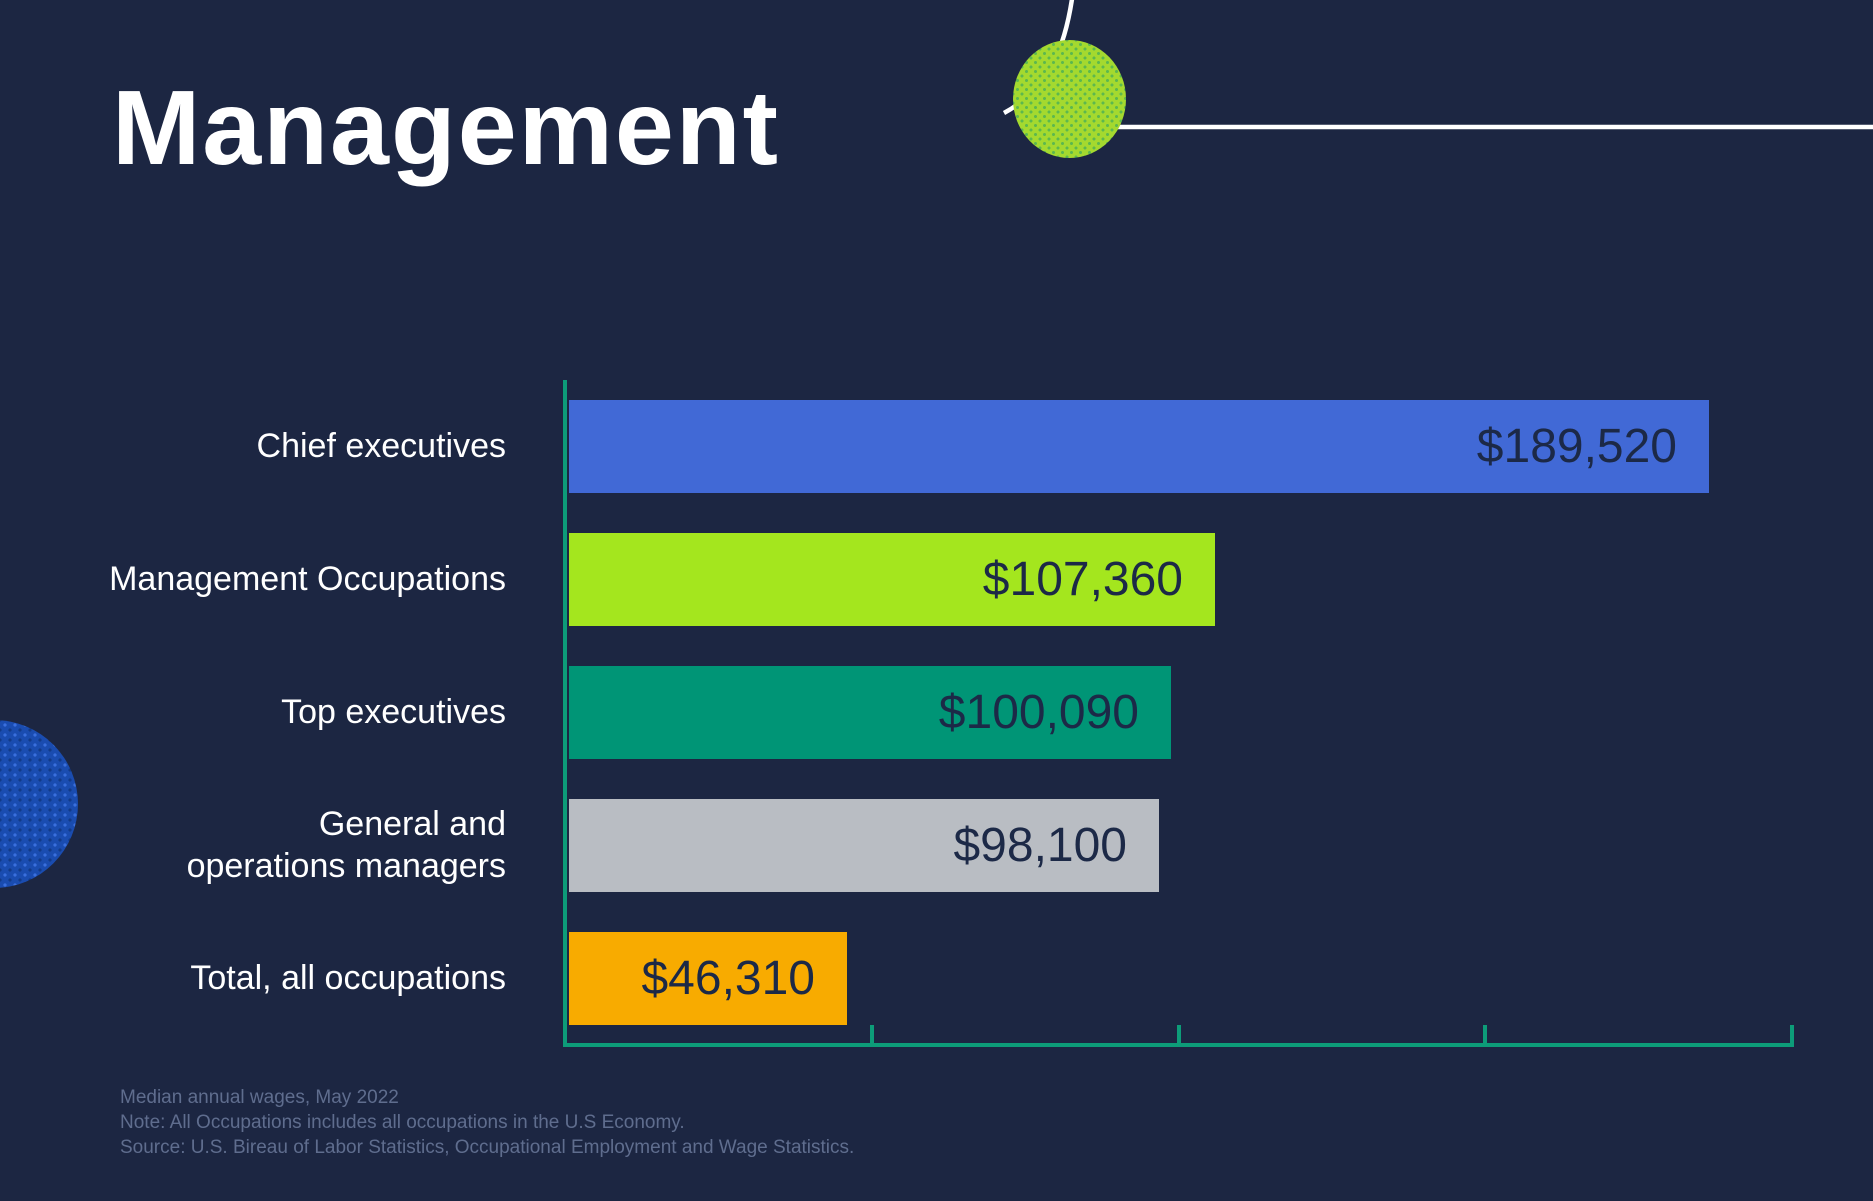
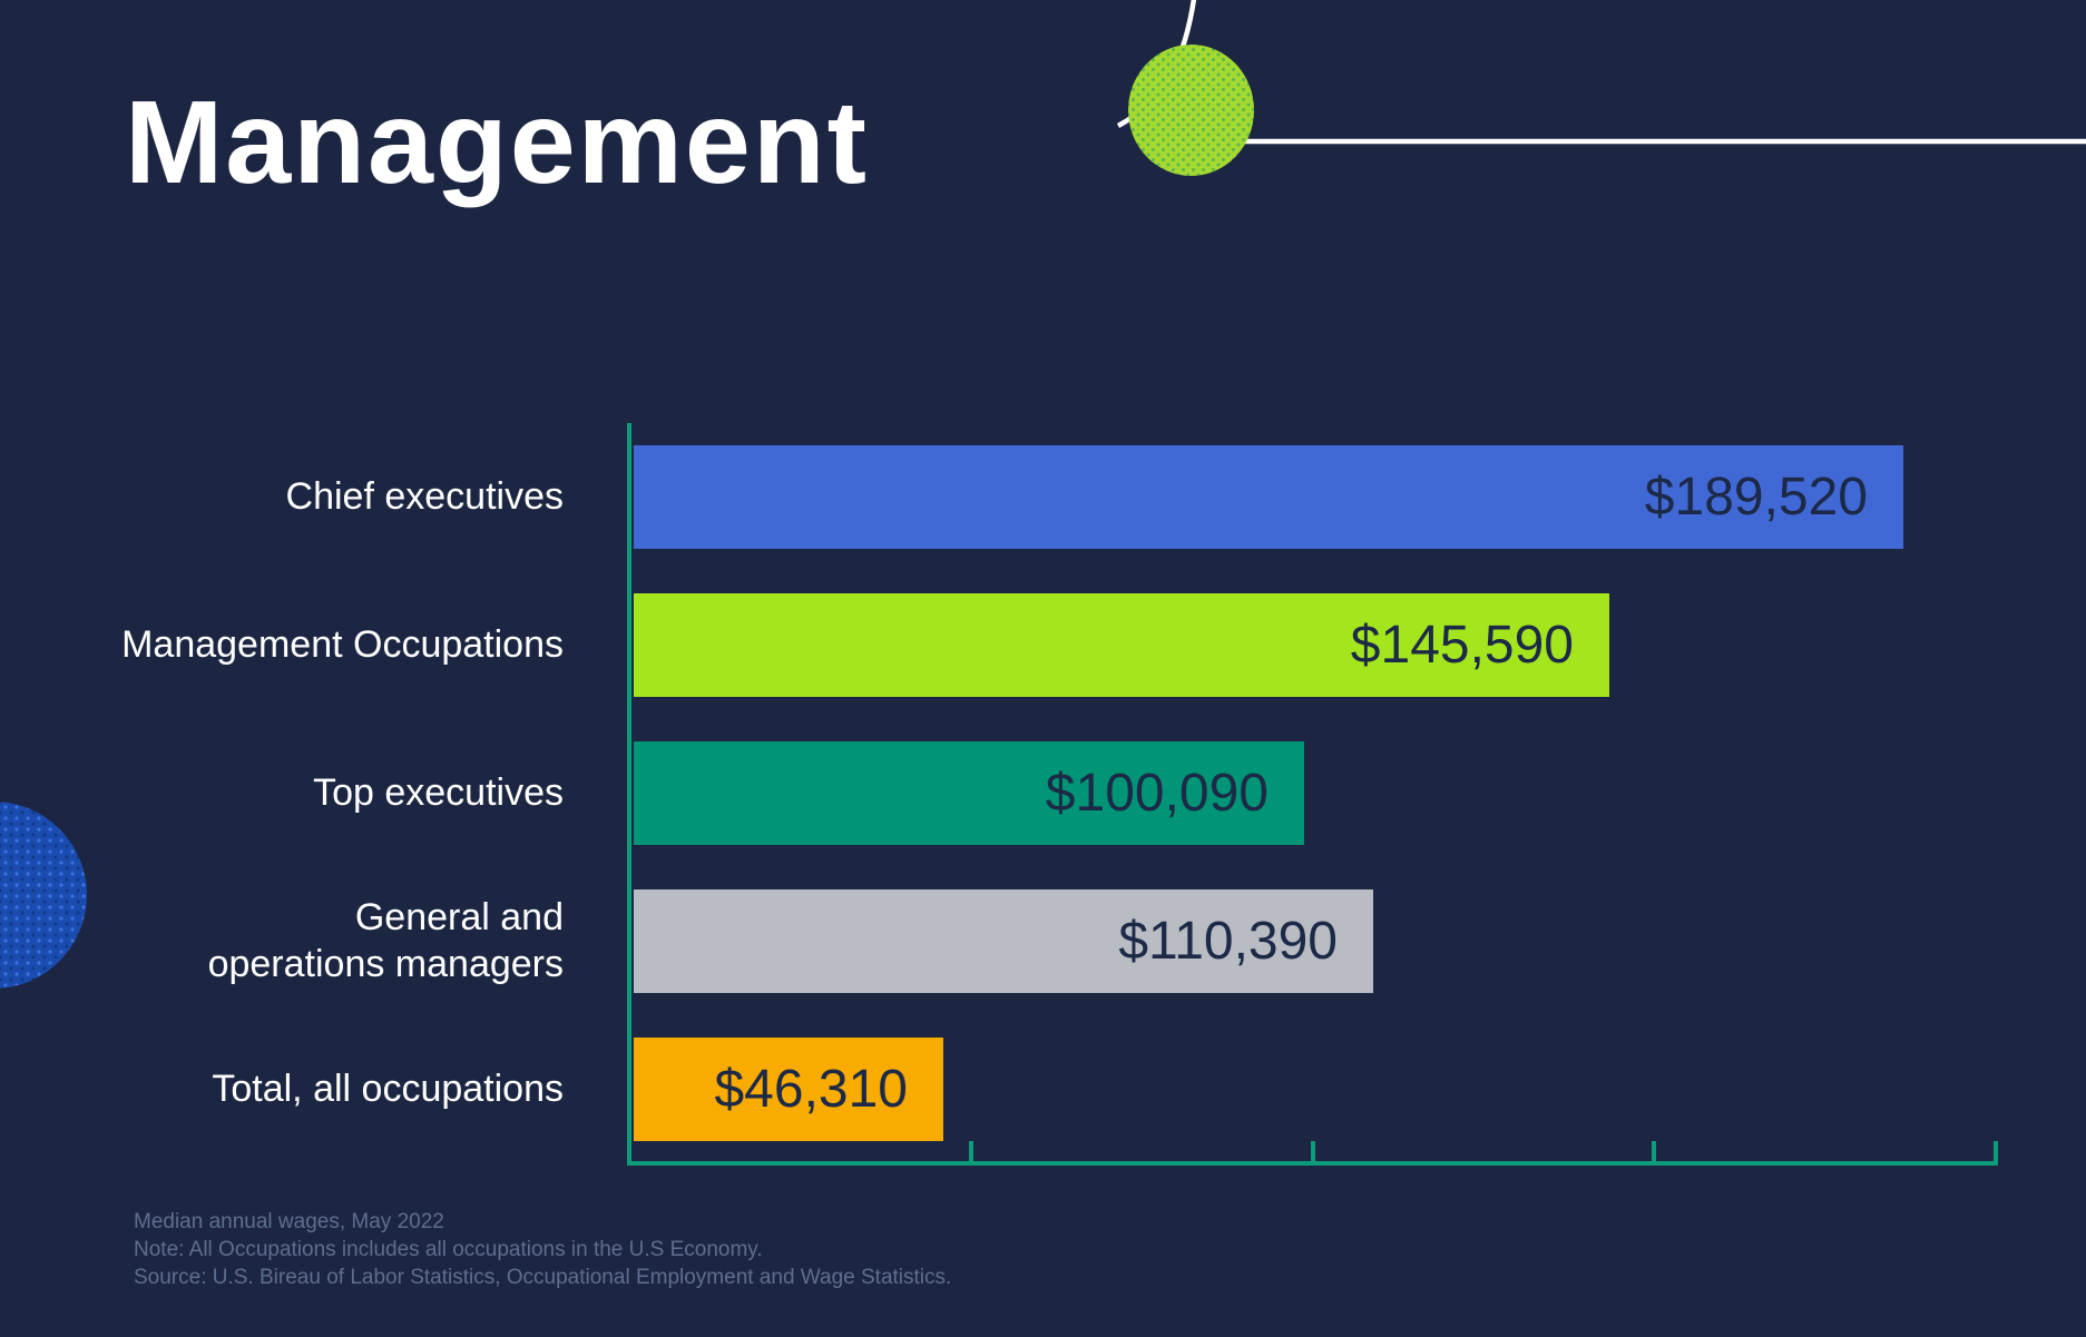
Management Occupations: $107,360 -> $145,590
General and operations managers: $98,100 -> $110,390
